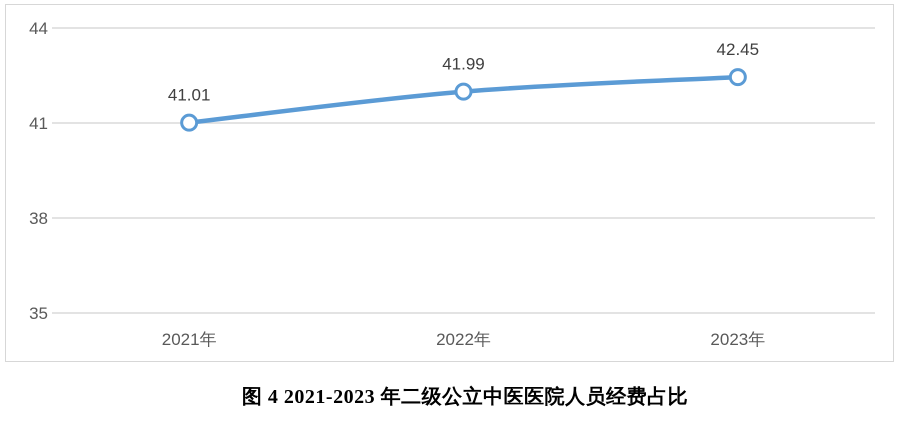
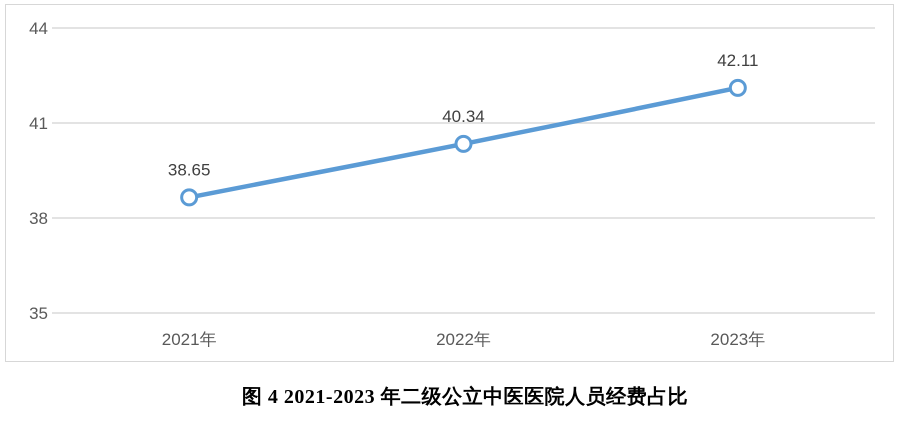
2021年: 41.01 -> 38.65
2022年: 41.99 -> 40.34
2023年: 42.45 -> 42.11
